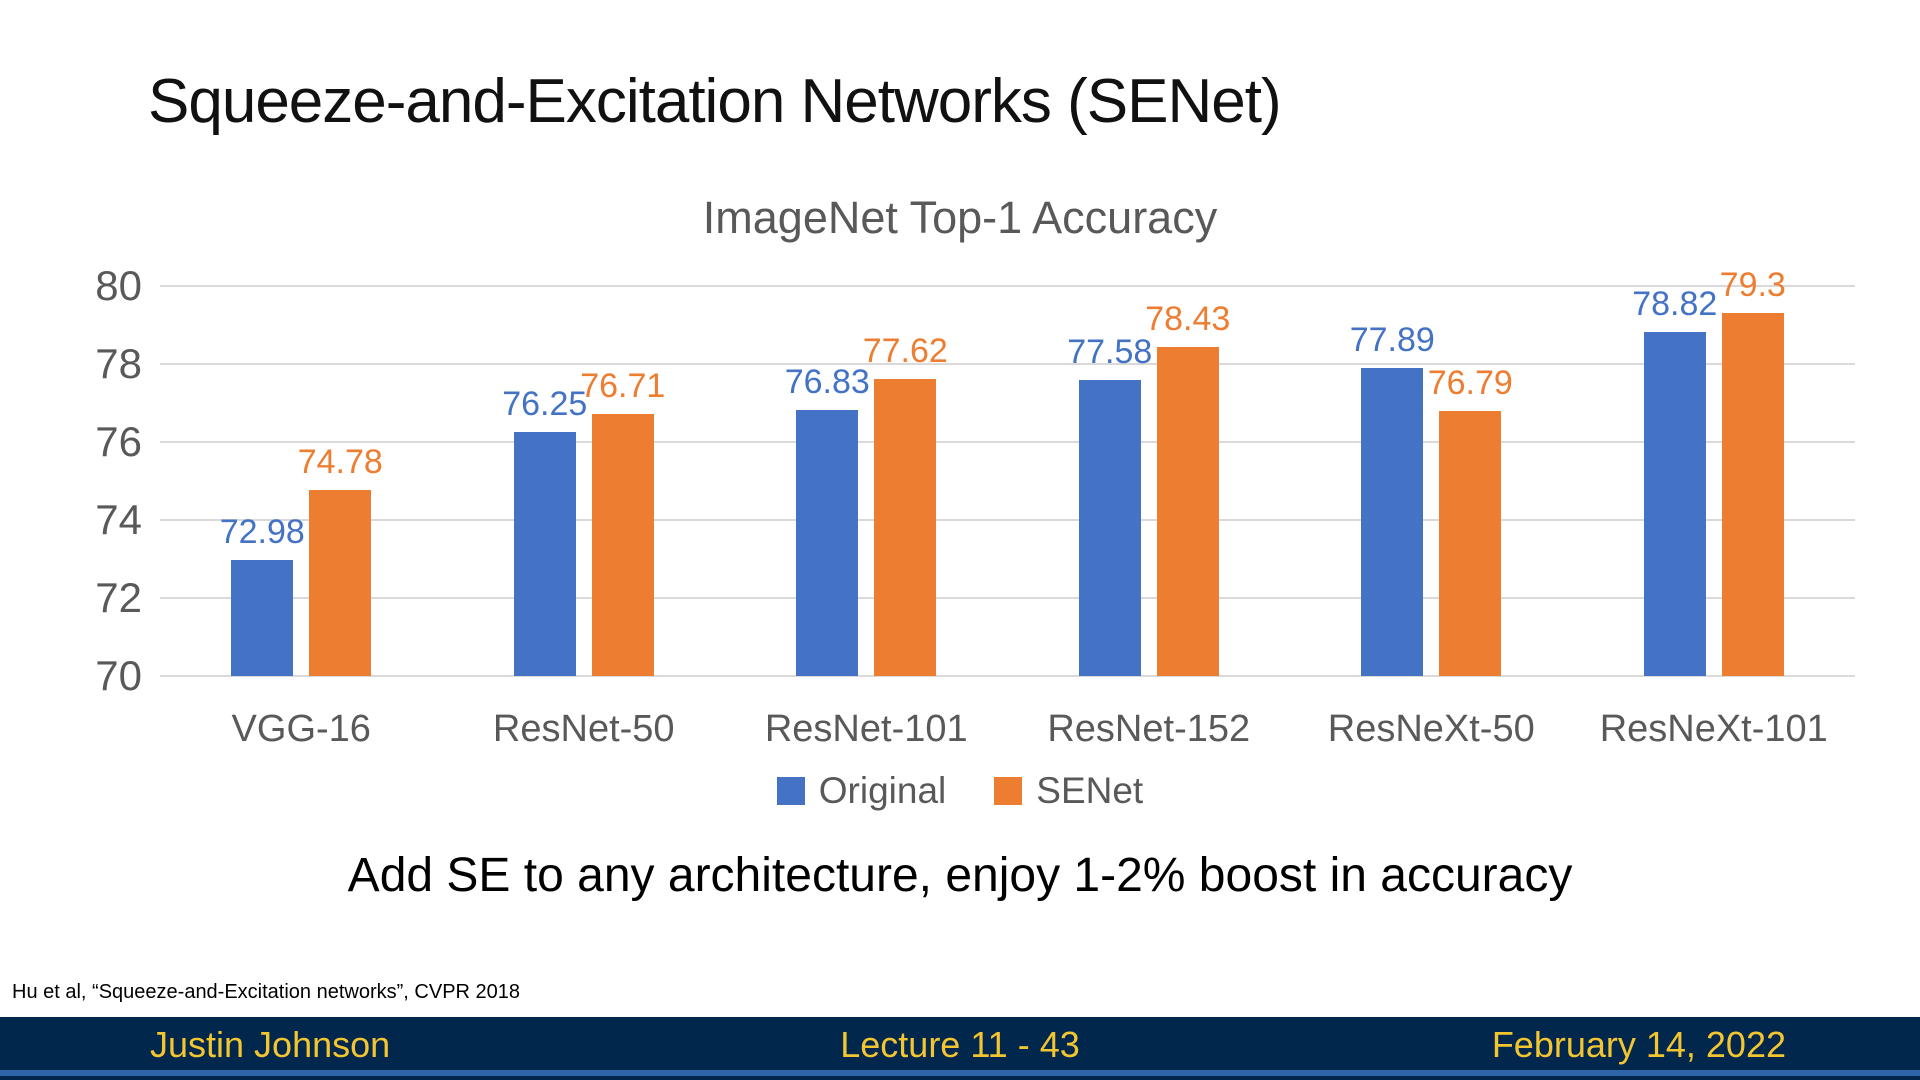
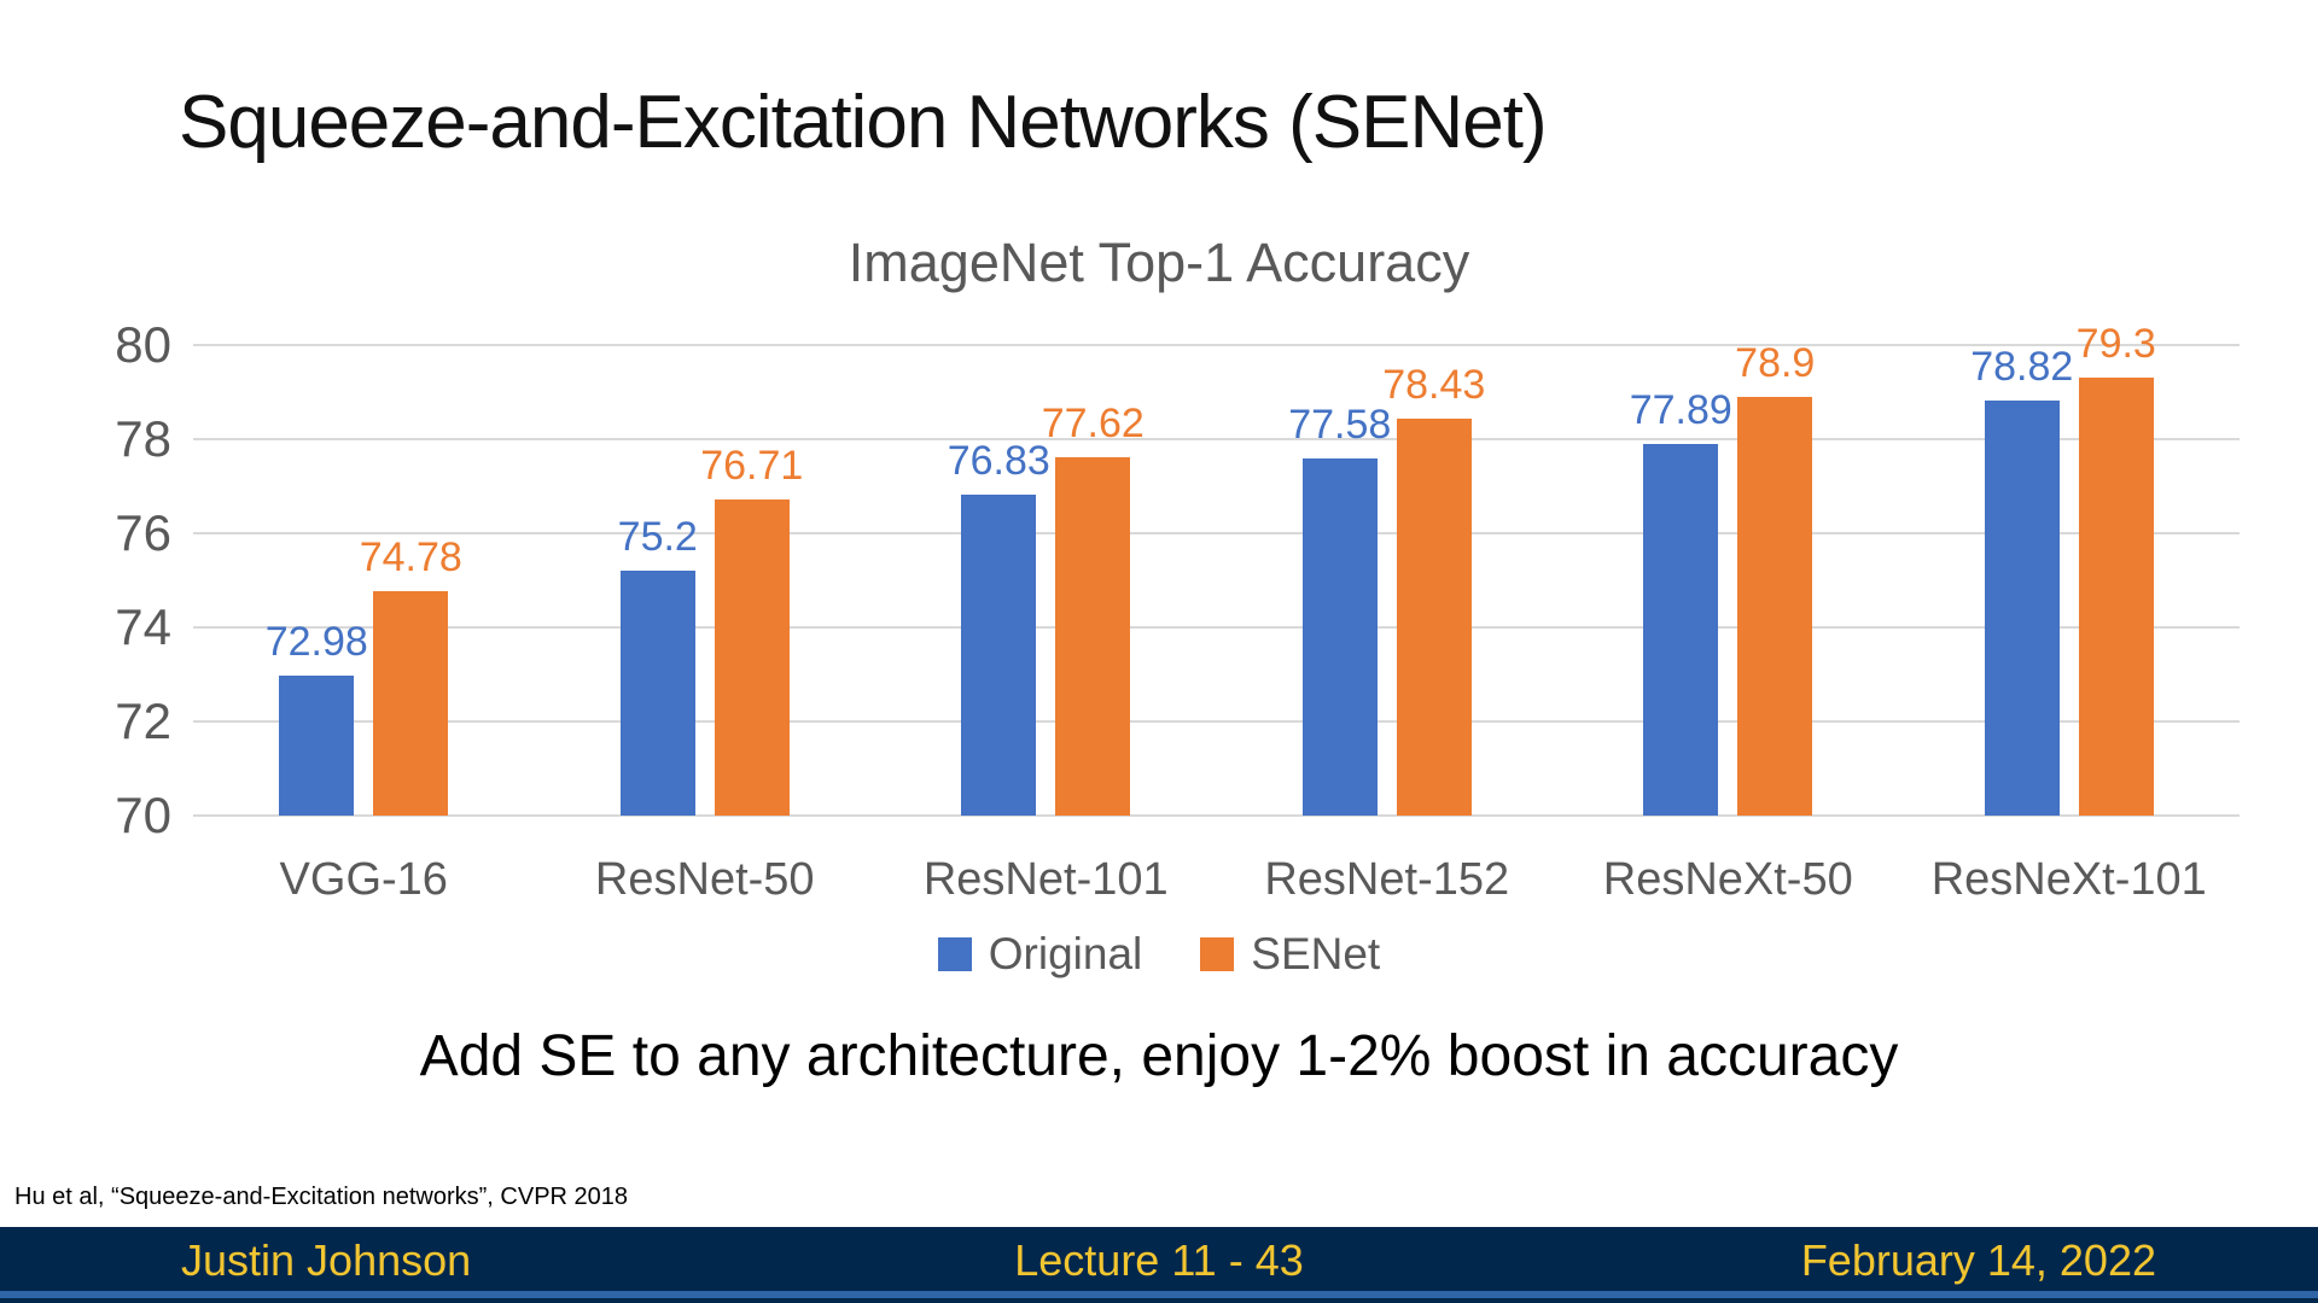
Original/ResNet-50: 76.25 -> 75.2
SENet/ResNeXt-50: 76.79 -> 78.9
